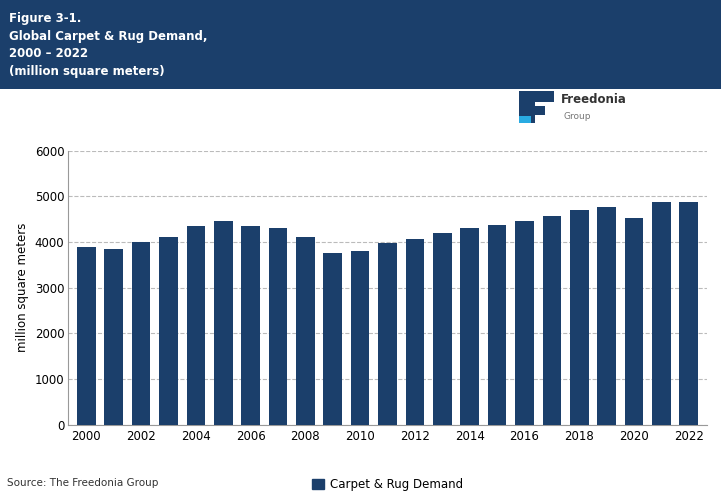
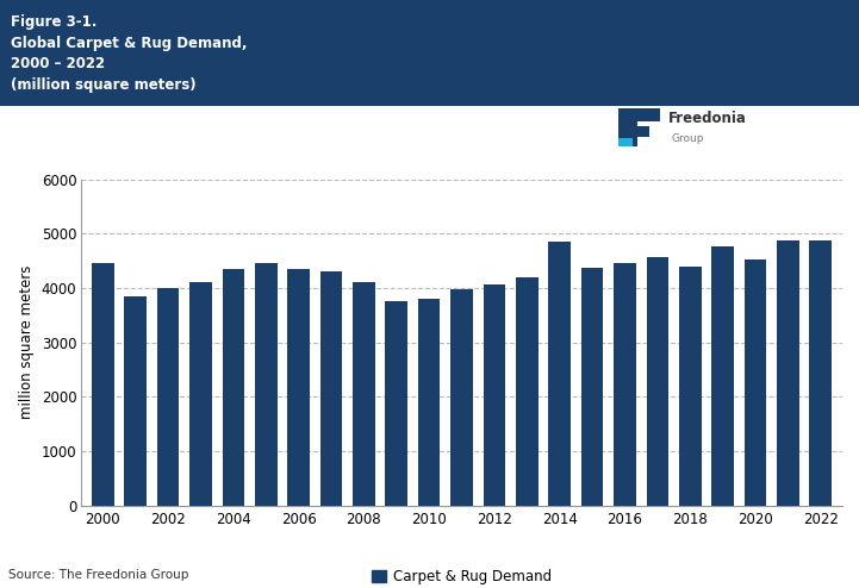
2000: 3900 -> 4450
2014: 4300 -> 4850
2018: 4700 -> 4400
